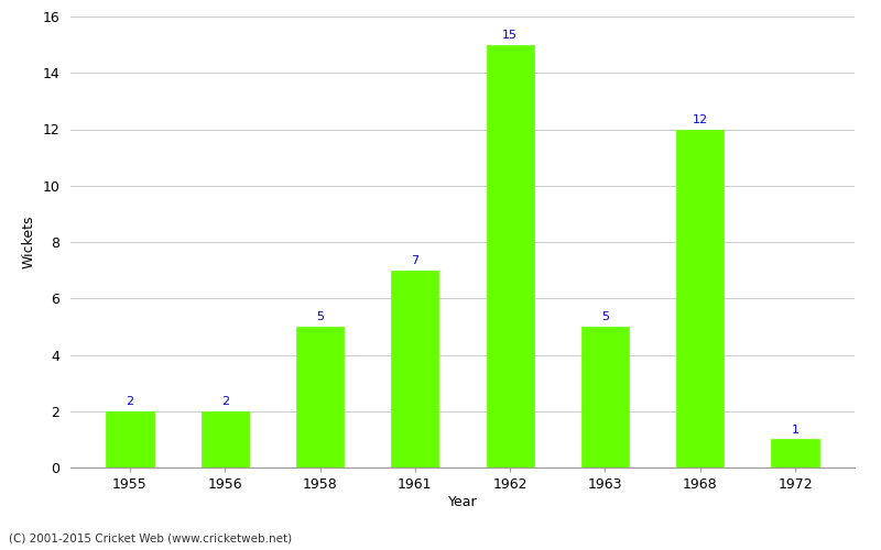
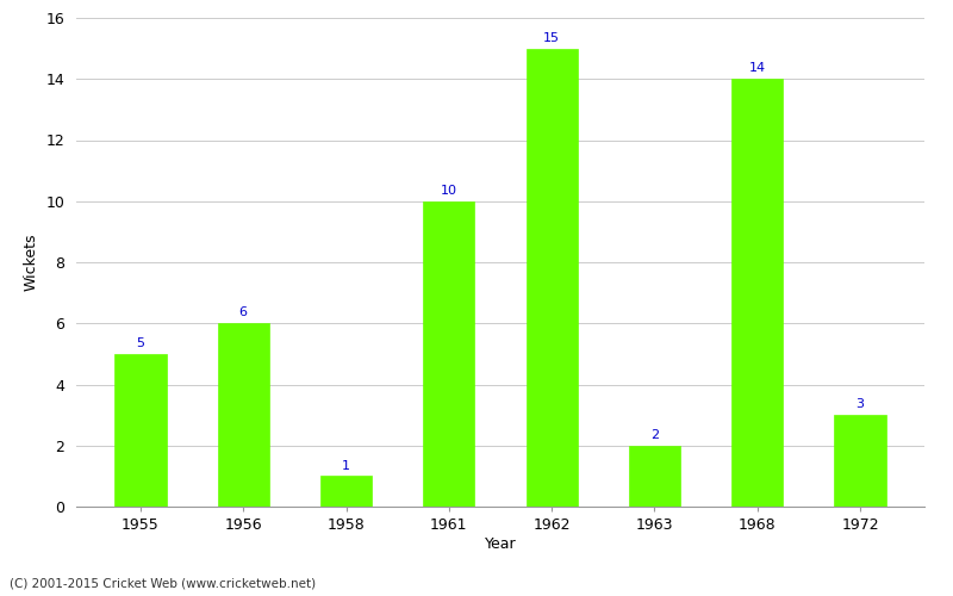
1955: 2 -> 5
1956: 2 -> 6
1958: 5 -> 1
1961: 7 -> 10
1963: 5 -> 2
1968: 12 -> 14
1972: 1 -> 3
